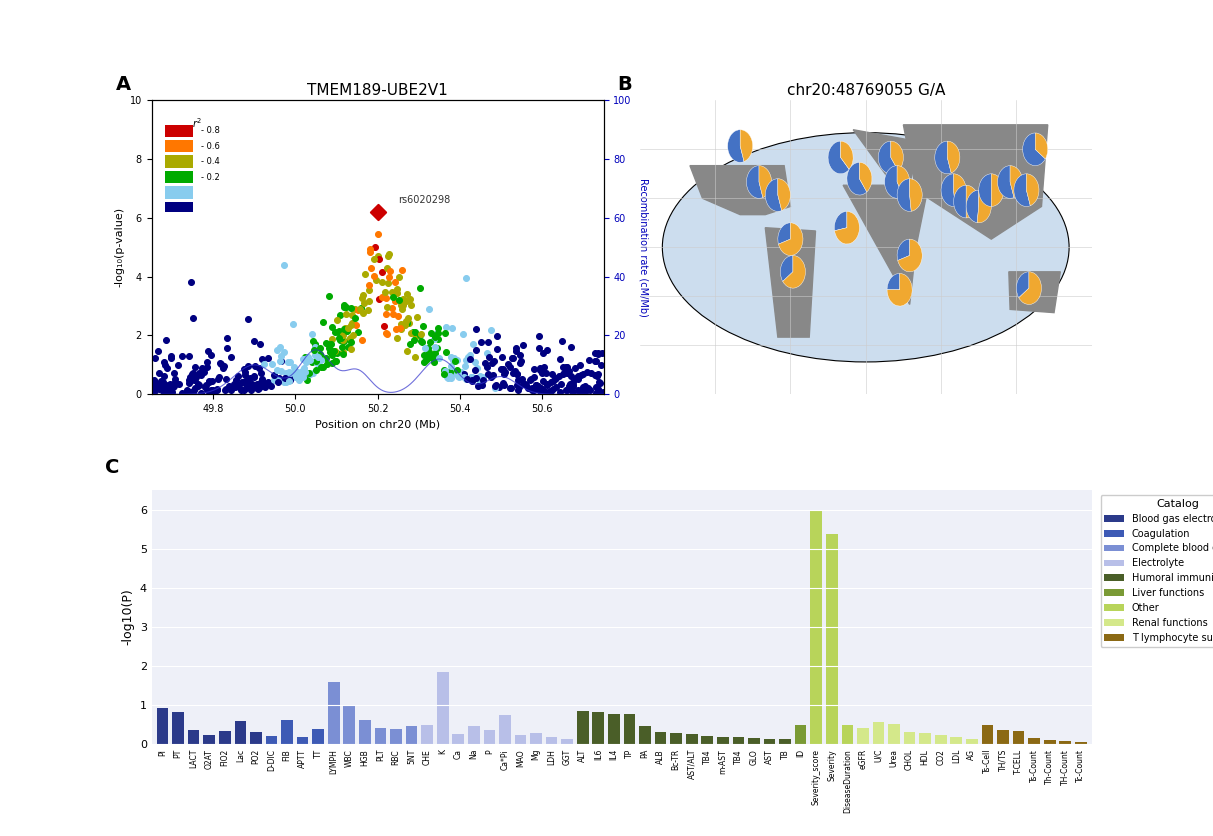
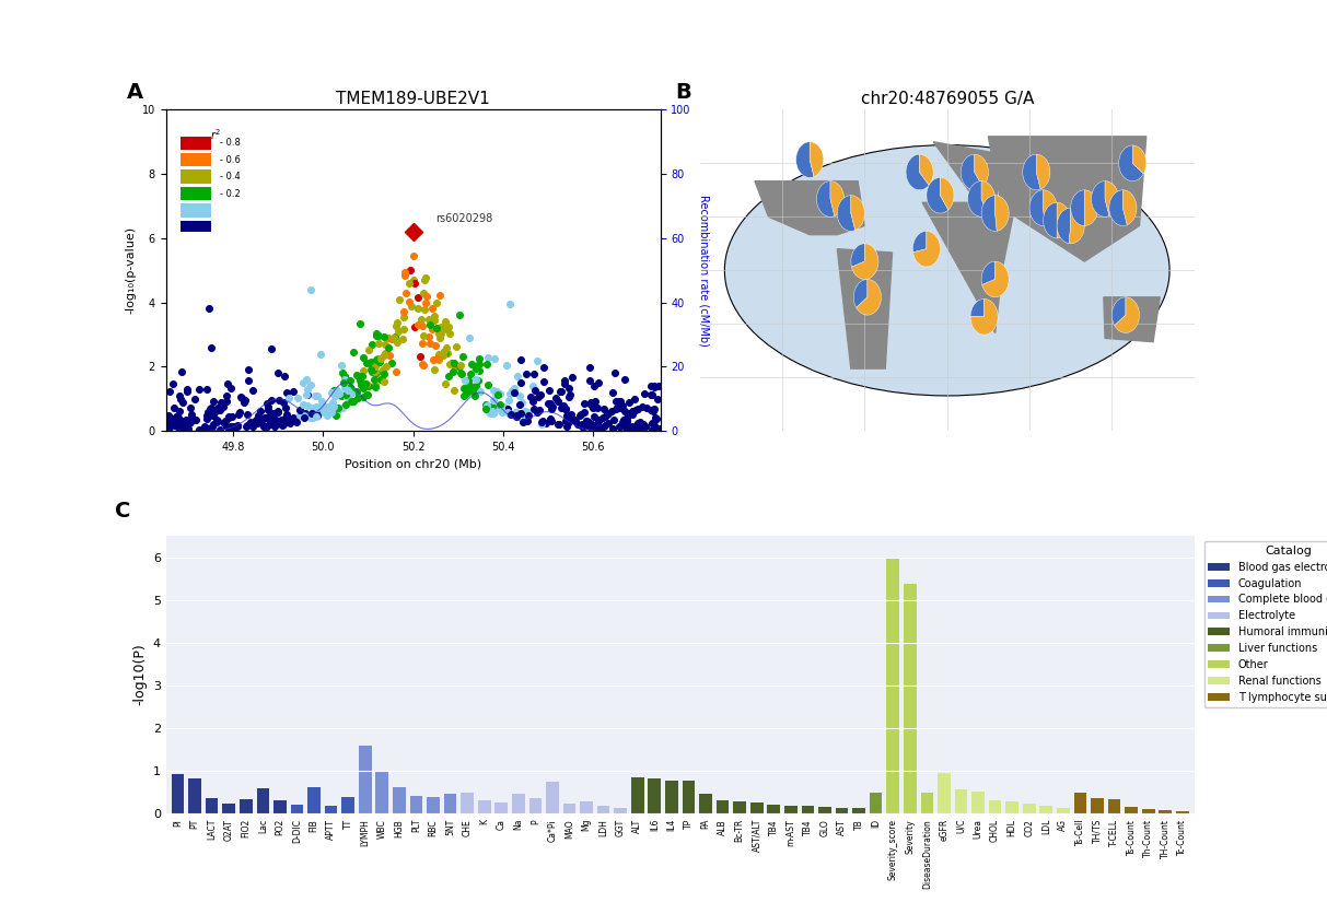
K: 1.85 -> 0.30
eGFR: 0.40 -> 0.95
